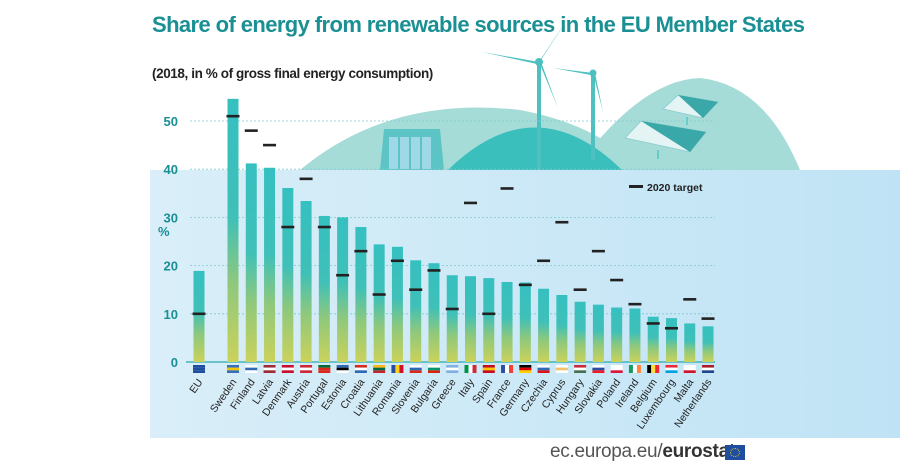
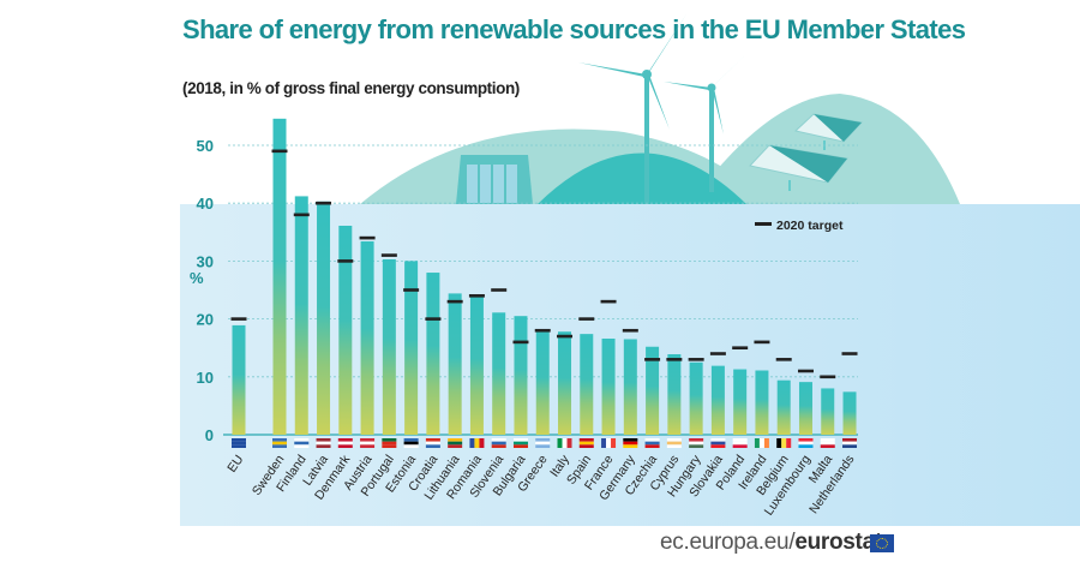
2020 target/EU: 10 -> 20
2020 target/Sweden: 51 -> 49
2020 target/Finland: 48 -> 38
2020 target/Latvia: 45 -> 40
2020 target/Denmark: 28 -> 30
2020 target/Austria: 38 -> 34
2020 target/Portugal: 28 -> 31
2020 target/Estonia: 18 -> 25
2020 target/Croatia: 23 -> 20
2020 target/Lithuania: 14 -> 23
2020 target/Romania: 21 -> 24
2020 target/Slovenia: 15 -> 25
2020 target/Bulgaria: 19 -> 16
2020 target/Greece: 11 -> 18
2020 target/Italy: 33 -> 17
2020 target/Spain: 10 -> 20
2020 target/France: 36 -> 23
2020 target/Germany: 16 -> 18
2020 target/Czechia: 21 -> 13
2020 target/Cyprus: 29 -> 13
2020 target/Hungary: 15 -> 13
2020 target/Slovakia: 23 -> 14
2020 target/Poland: 17 -> 15
2020 target/Ireland: 12 -> 16
2020 target/Belgium: 8 -> 13
2020 target/Luxembourg: 7 -> 11
2020 target/Malta: 13 -> 10
2020 target/Netherlands: 9 -> 14
